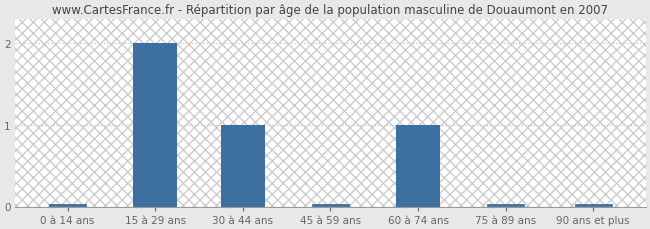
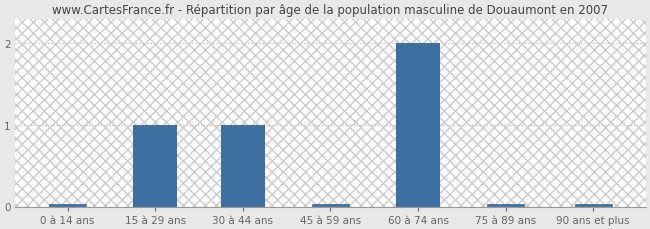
15 à 29 ans: 2 -> 1
60 à 74 ans: 1 -> 2
